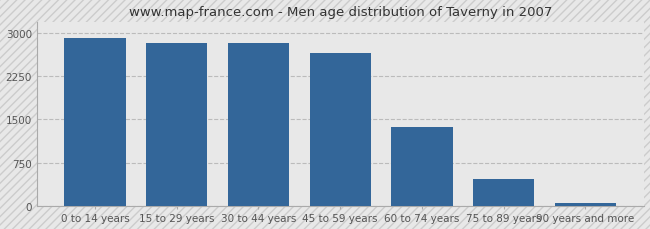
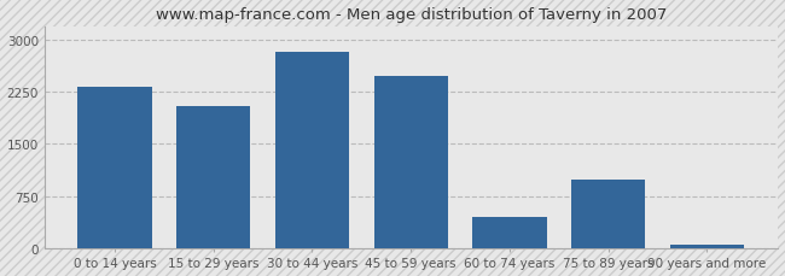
0 to 14 years: 2920 -> 2320
15 to 29 years: 2820 -> 2040
45 to 59 years: 2660 -> 2480
60 to 74 years: 1370 -> 440
75 to 89 years: 460 -> 980
